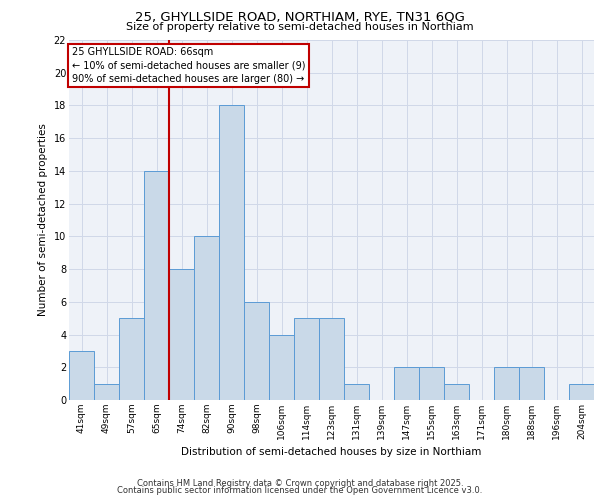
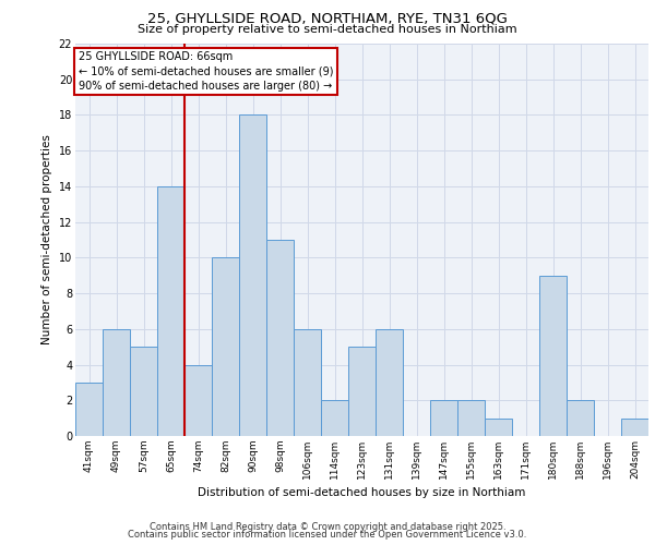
49sqm: 1 -> 6
74sqm: 8 -> 4
98sqm: 6 -> 11
106sqm: 4 -> 6
114sqm: 5 -> 2
131sqm: 1 -> 6
180sqm: 2 -> 9
